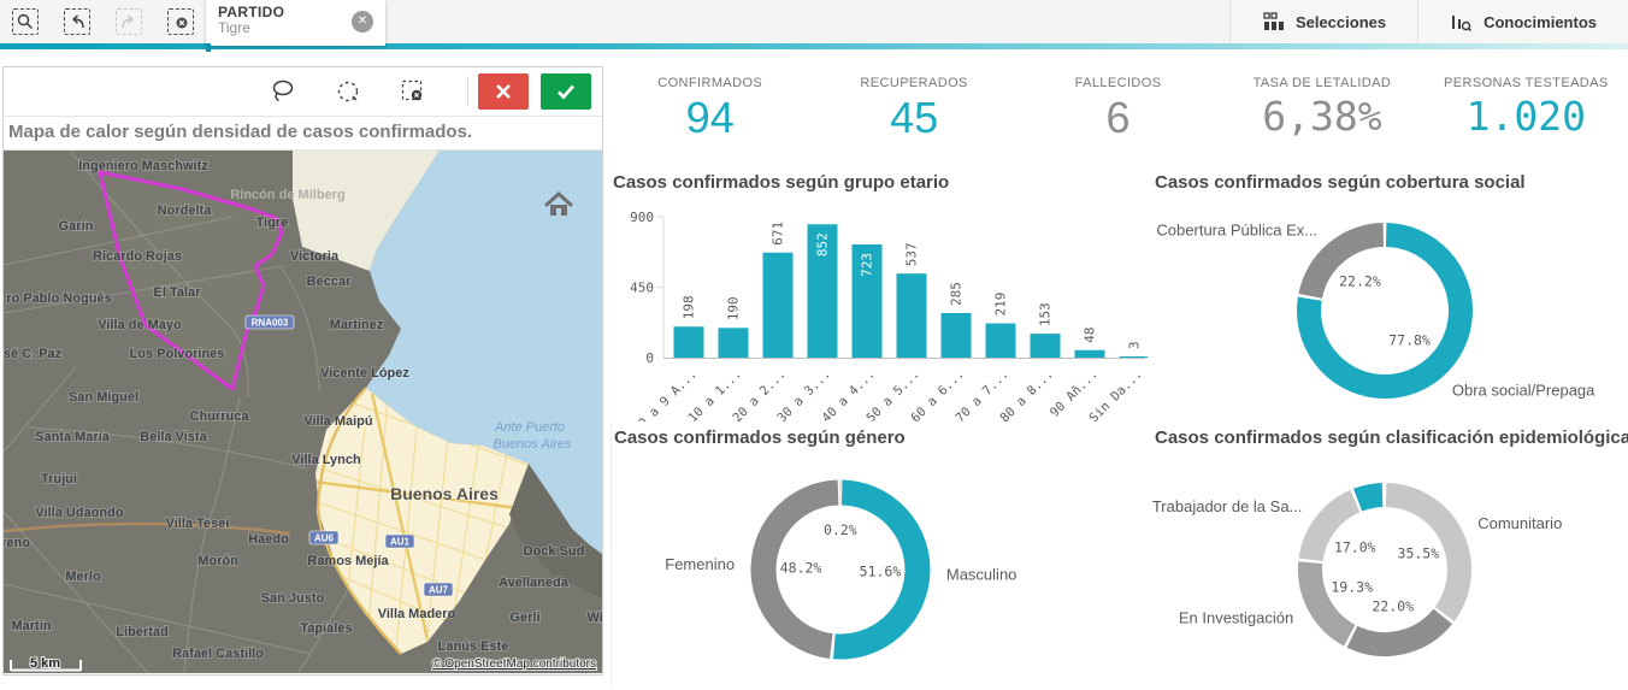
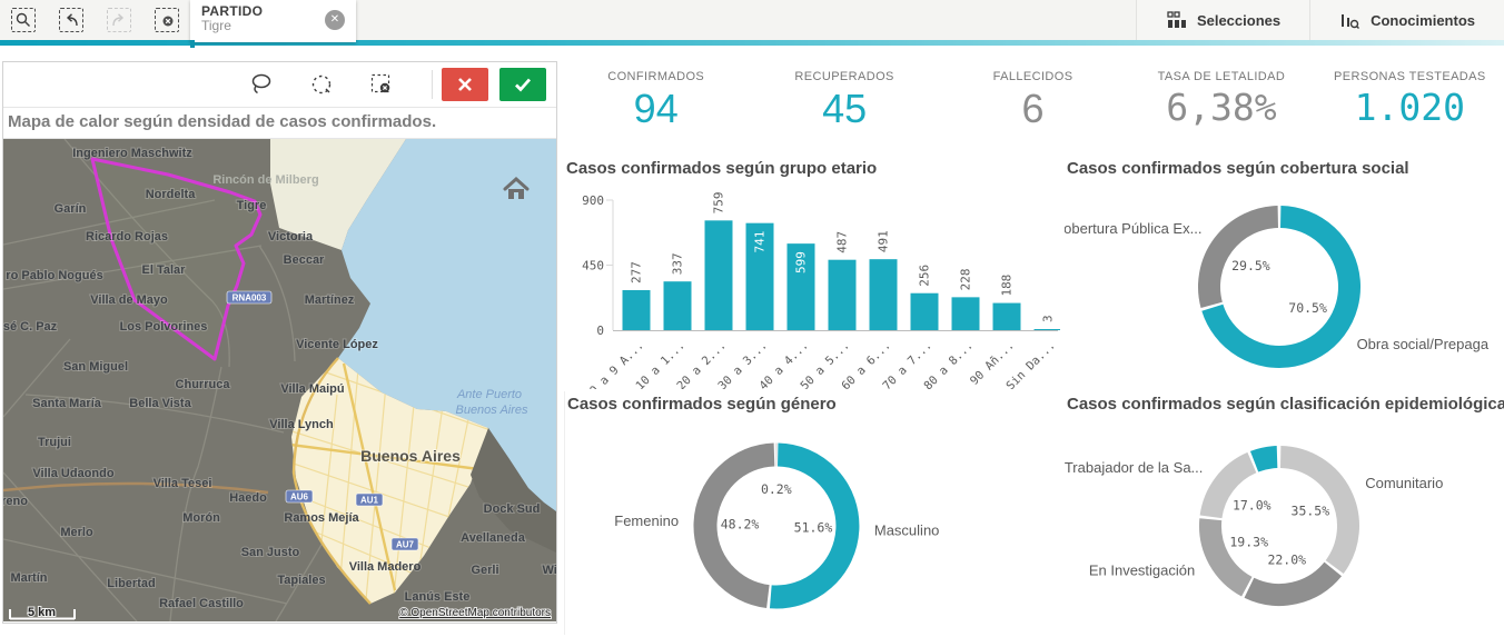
Casos confirmados según grupo etario/0 a 9 A...: 198 -> 277
Casos confirmados según grupo etario/10 a 1...: 190 -> 337
Casos confirmados según grupo etario/20 a 2...: 671 -> 759
Casos confirmados según grupo etario/30 a 3...: 852 -> 741
Casos confirmados según grupo etario/40 a 4...: 723 -> 599
Casos confirmados según grupo etario/50 a 5...: 537 -> 487
Casos confirmados según grupo etario/60 a 6...: 285 -> 491
Casos confirmados según grupo etario/70 a 7...: 219 -> 256
Casos confirmados según grupo etario/80 a 8...: 153 -> 228
Casos confirmados según grupo etario/90 Añ...: 48 -> 188
Casos confirmados según cobertura social/Obra social/Prepaga: 77.8% -> 70.5%
Casos confirmados según cobertura social/Cobertura Pública Ex...: 22.2% -> 29.5%
